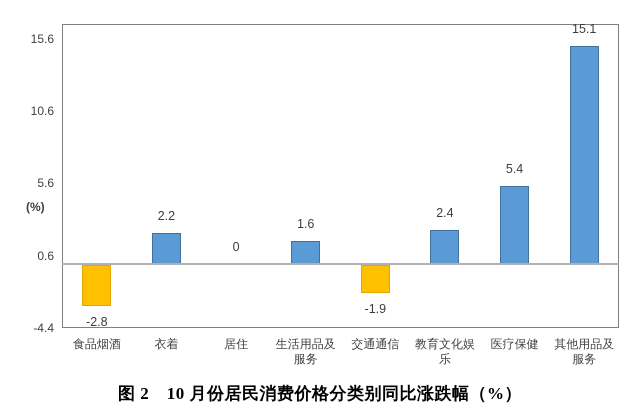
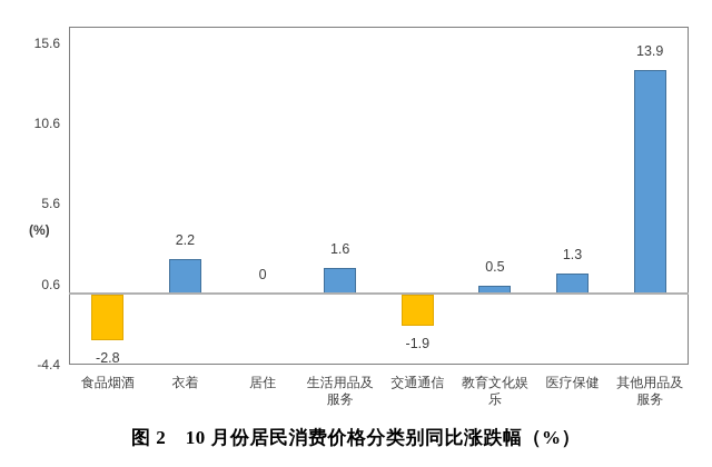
教育文化娱乐: 2.4 -> 0.5
医疗保健: 5.4 -> 1.3
其他用品及服务: 15.1 -> 13.9
